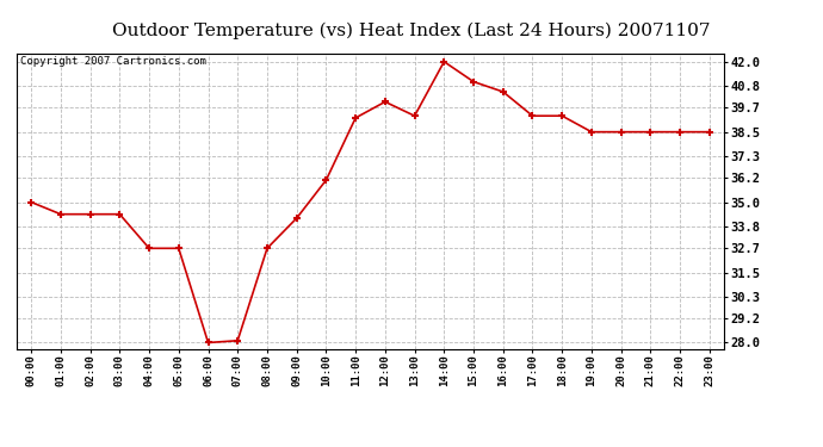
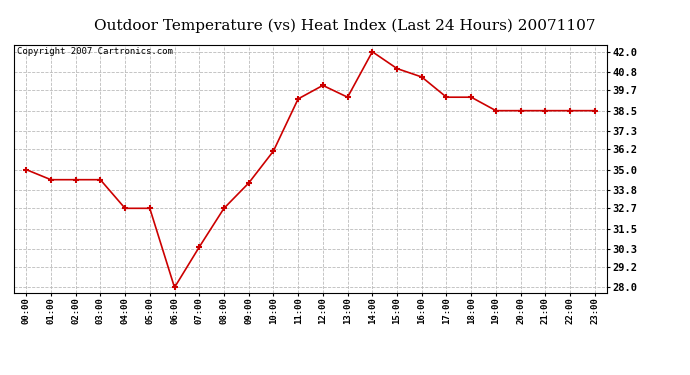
07:00: 28.1 -> 30.4
